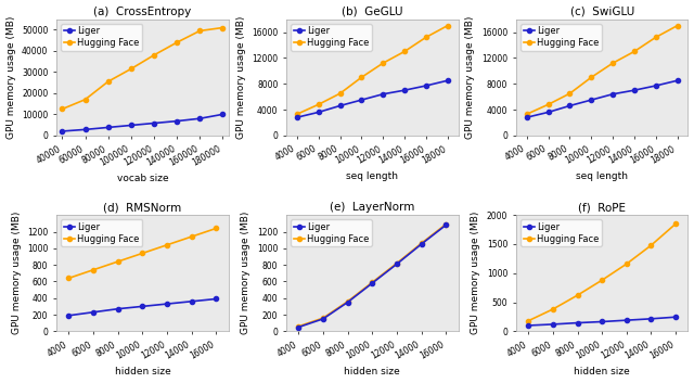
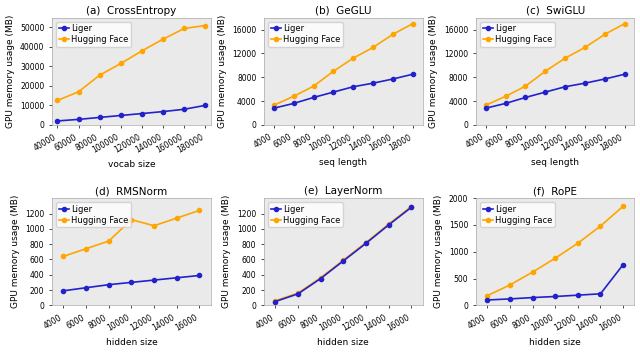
(d) RMSNorm/Hugging Face/10000: 940 -> 1120
(f) RoPE/Liger/16000: 240 -> 760
